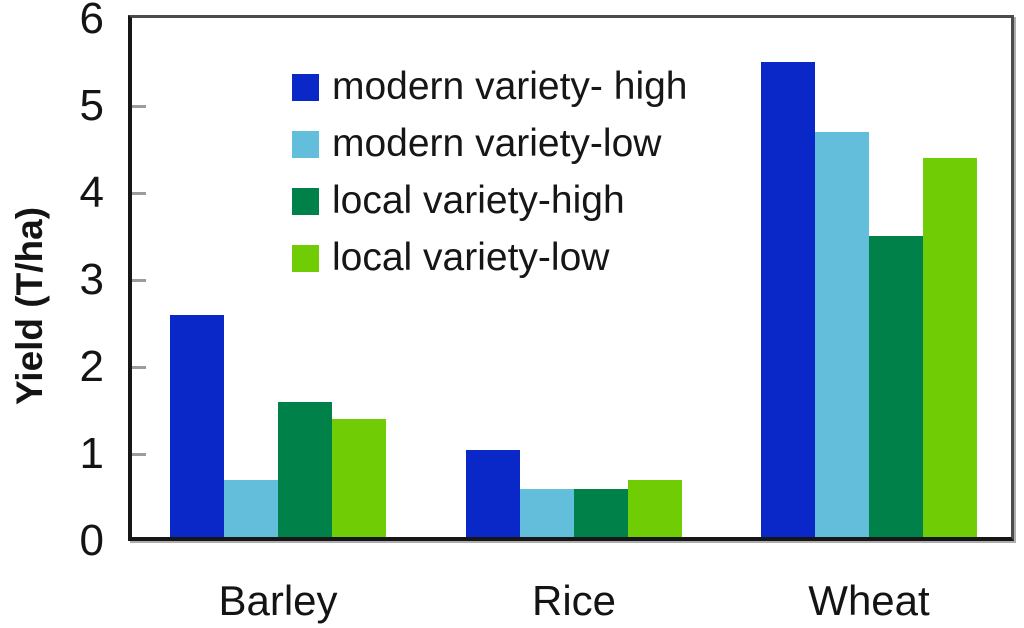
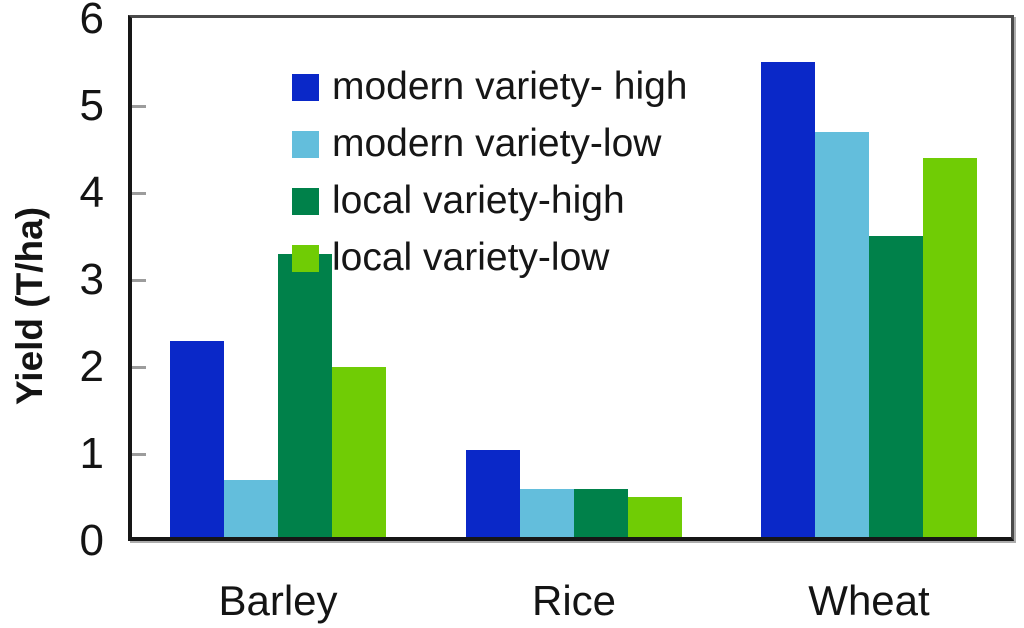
modern variety- high/Barley: 2.6 -> 2.3
local variety-high/Barley: 1.6 -> 3.3
local variety-low/Barley: 1.4 -> 2.0
local variety-low/Rice: 0.7 -> 0.5
